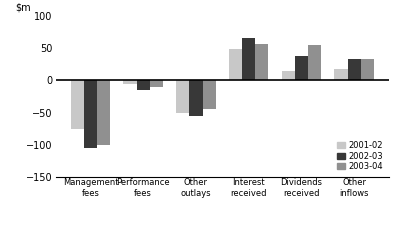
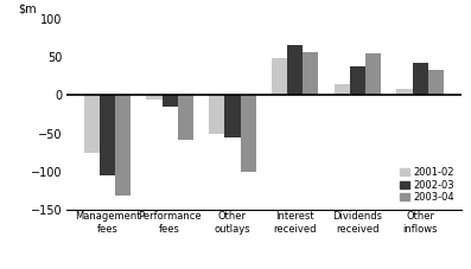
2003-04/Management fees: -100 -> -132
2003-04/Performance fees: -10 -> -58
2003-04/Other outlays: -45 -> -100
2001-02/Other inflows: 18 -> 8
2002-03/Other inflows: 33 -> 42
